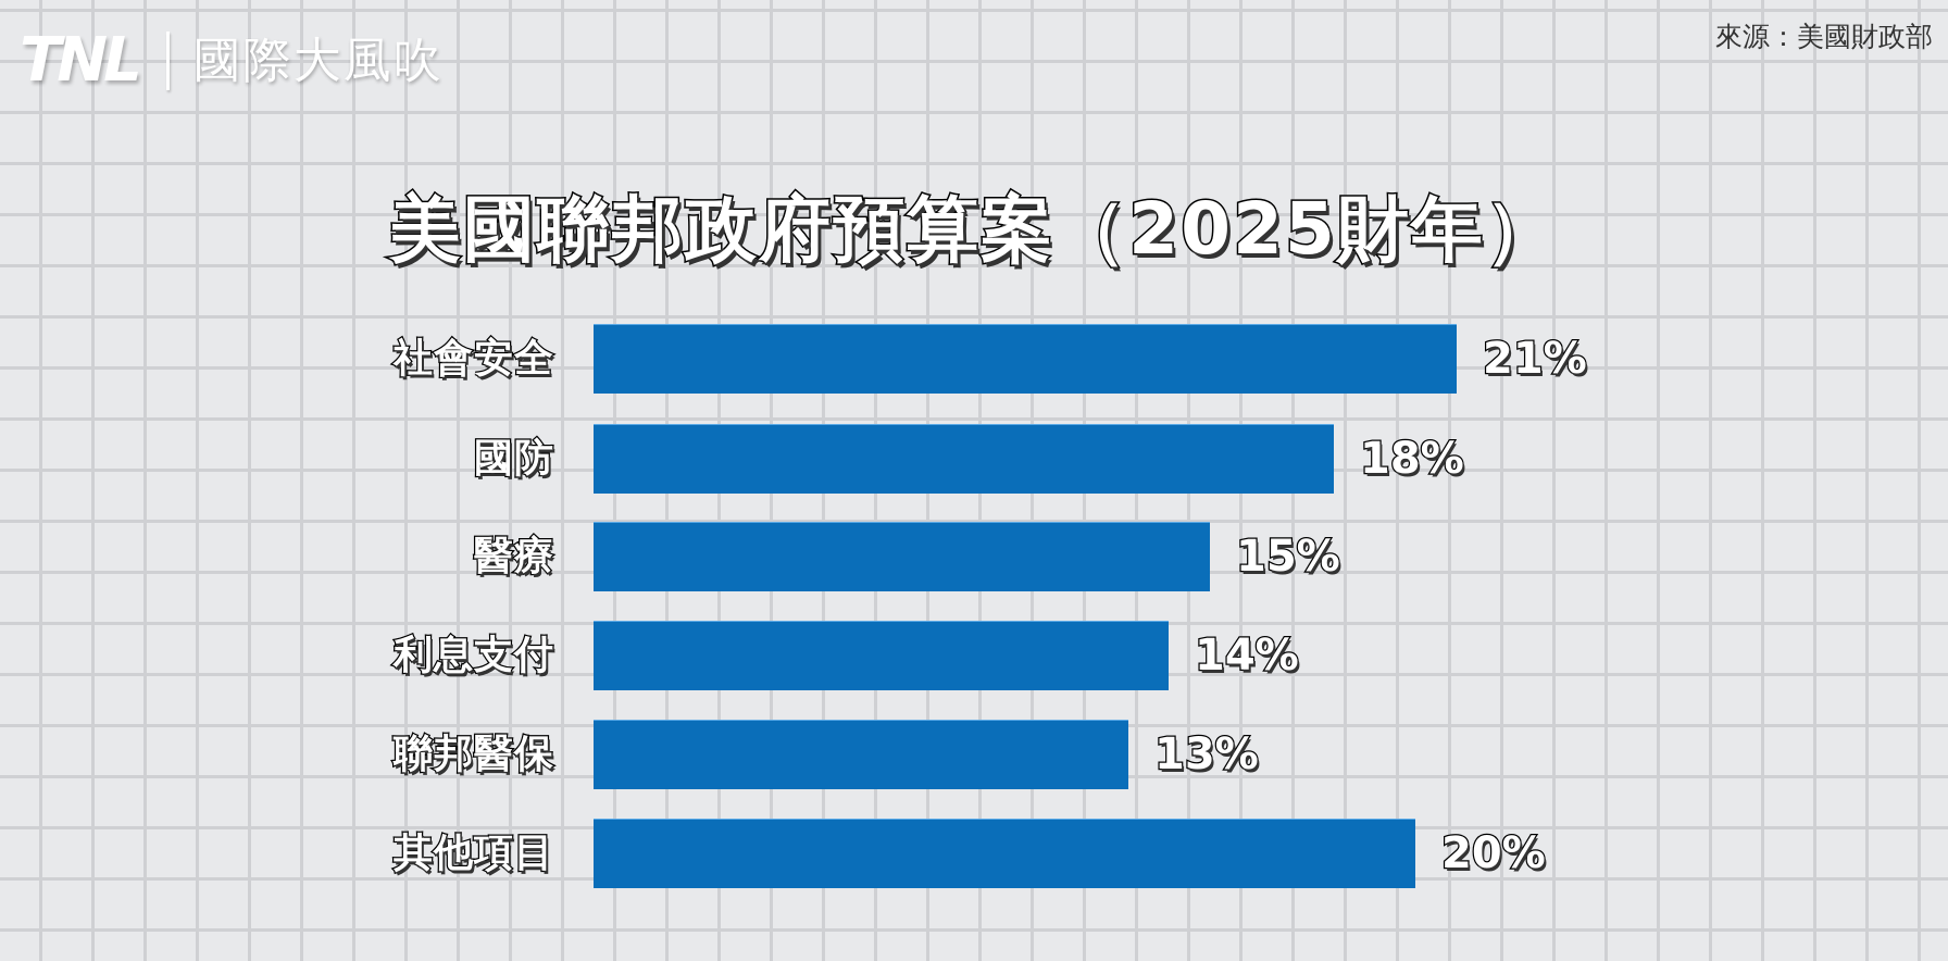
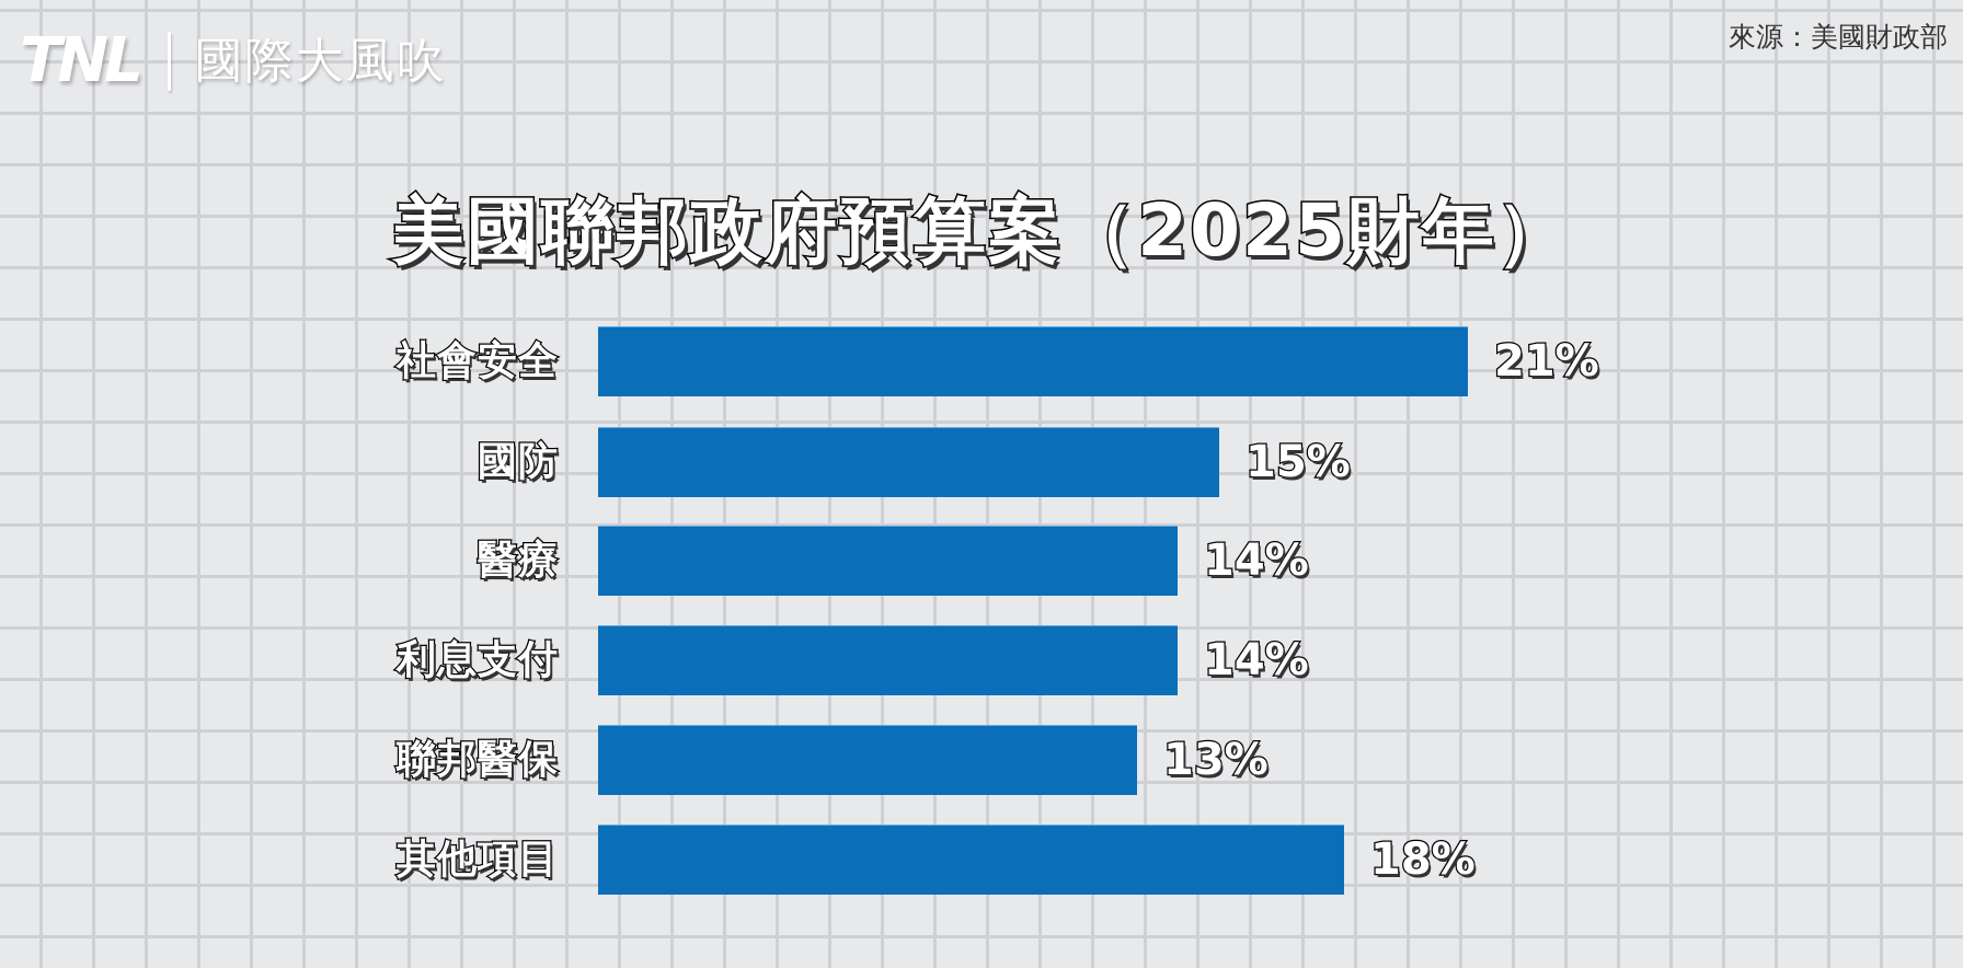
國防: 18% -> 15%
醫療: 15% -> 14%
其他項目: 20% -> 18%
